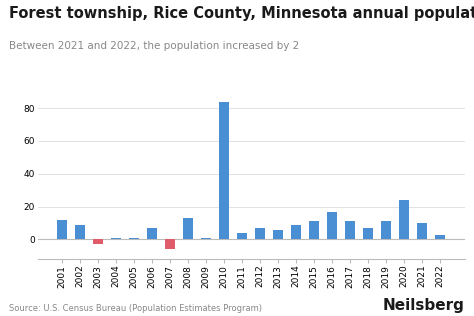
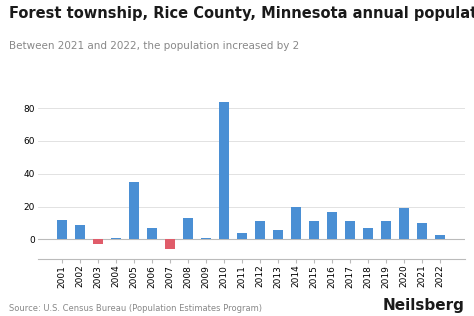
2005: 1 -> 35
2012: 7 -> 11
2014: 9 -> 20
2020: 24 -> 19
